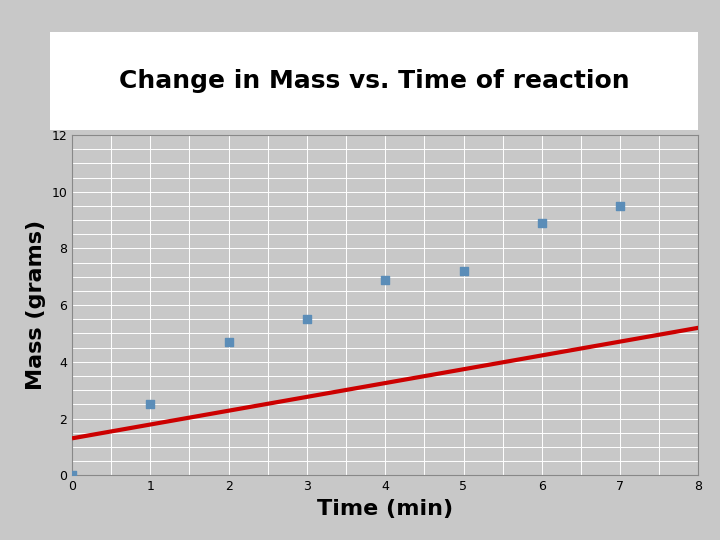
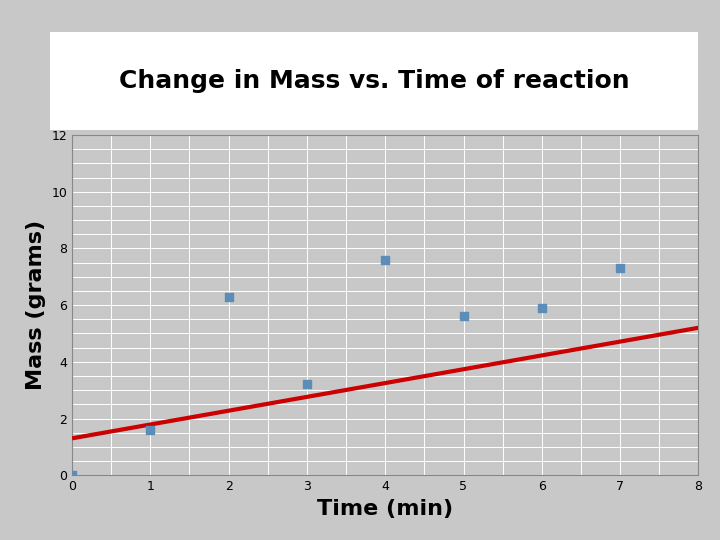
1: 2.5 -> 1.6
2: 4.7 -> 6.3
3: 5.5 -> 3.2
4: 6.9 -> 7.6
5: 7.2 -> 5.6
6: 8.9 -> 5.9
7: 9.5 -> 7.3
